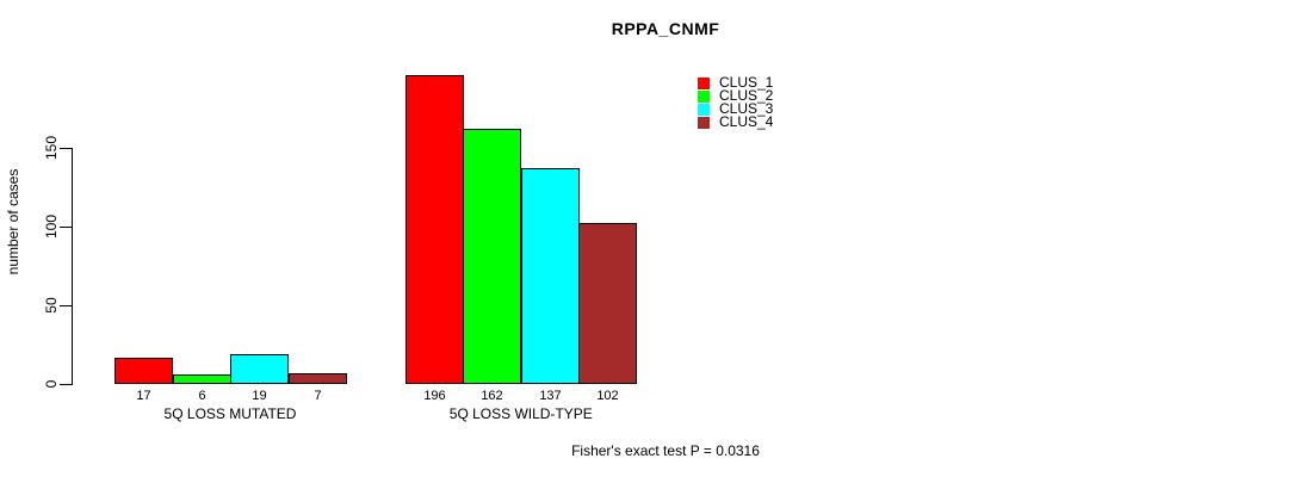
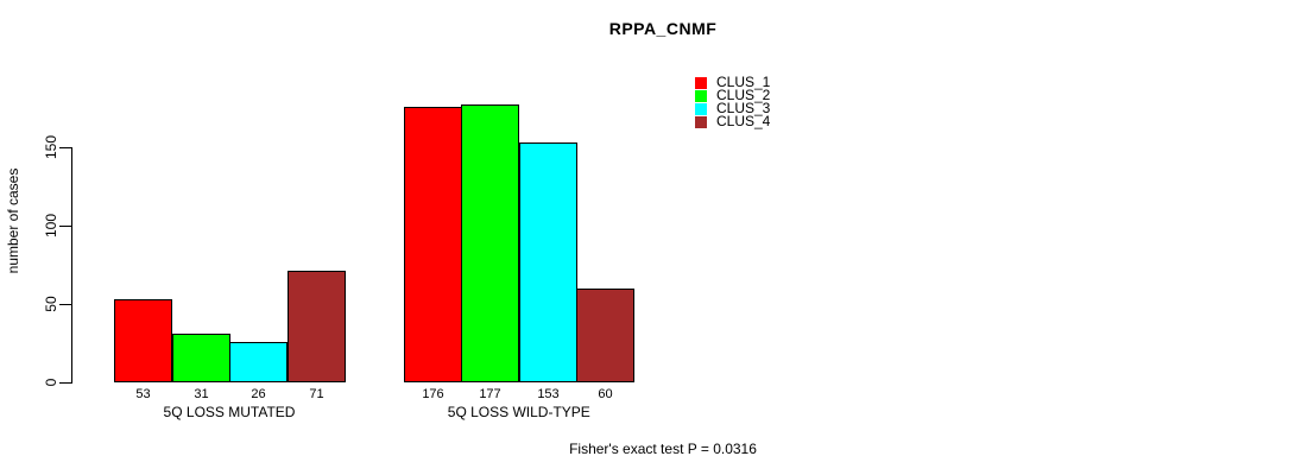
CLUS_1/5Q LOSS MUTATED: 17 -> 53
CLUS_2/5Q LOSS MUTATED: 6 -> 31
CLUS_3/5Q LOSS MUTATED: 19 -> 26
CLUS_4/5Q LOSS MUTATED: 7 -> 71
CLUS_1/5Q LOSS WILD-TYPE: 196 -> 176
CLUS_2/5Q LOSS WILD-TYPE: 162 -> 177
CLUS_3/5Q LOSS WILD-TYPE: 137 -> 153
CLUS_4/5Q LOSS WILD-TYPE: 102 -> 60
